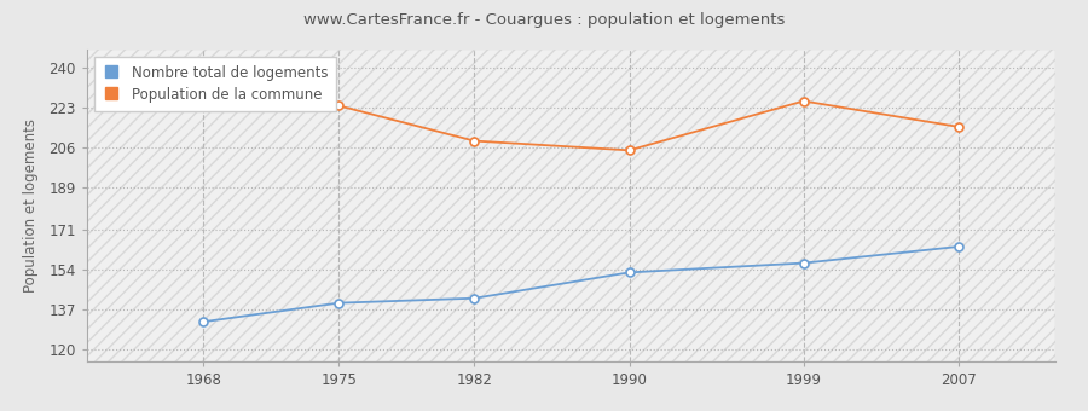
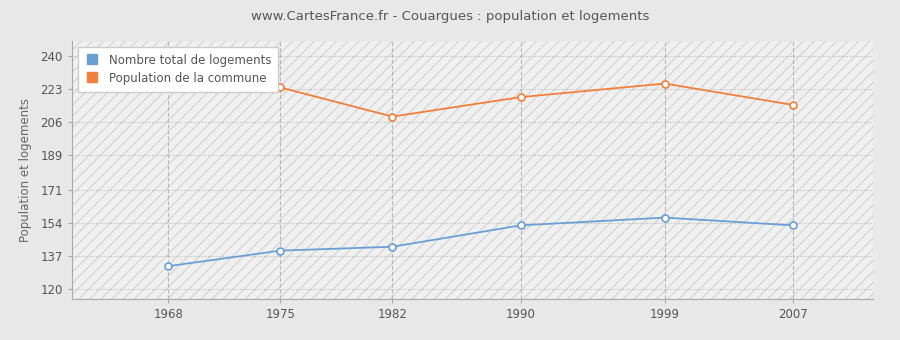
Population de la commune/1990: 205 -> 219
Nombre total de logements/2007: 164 -> 153
